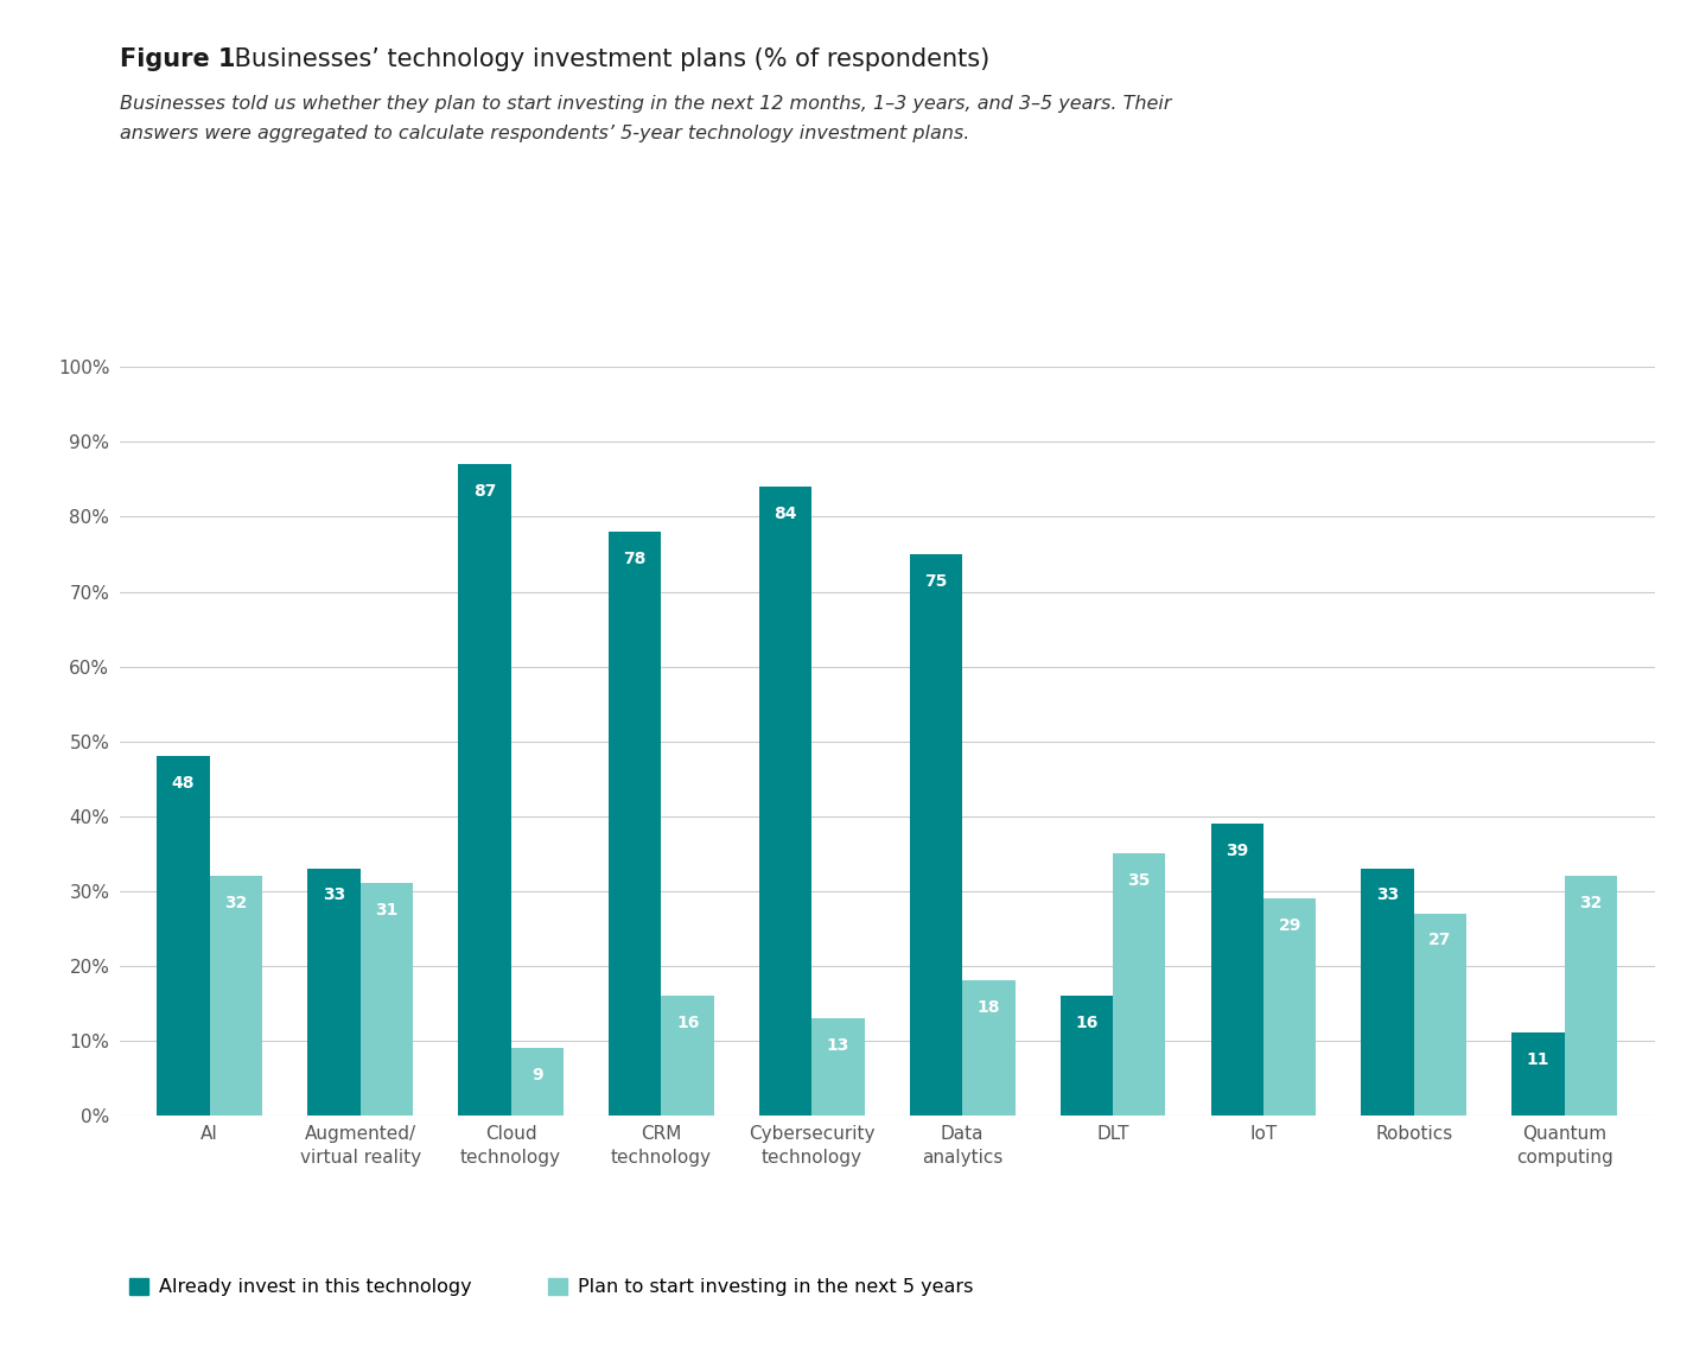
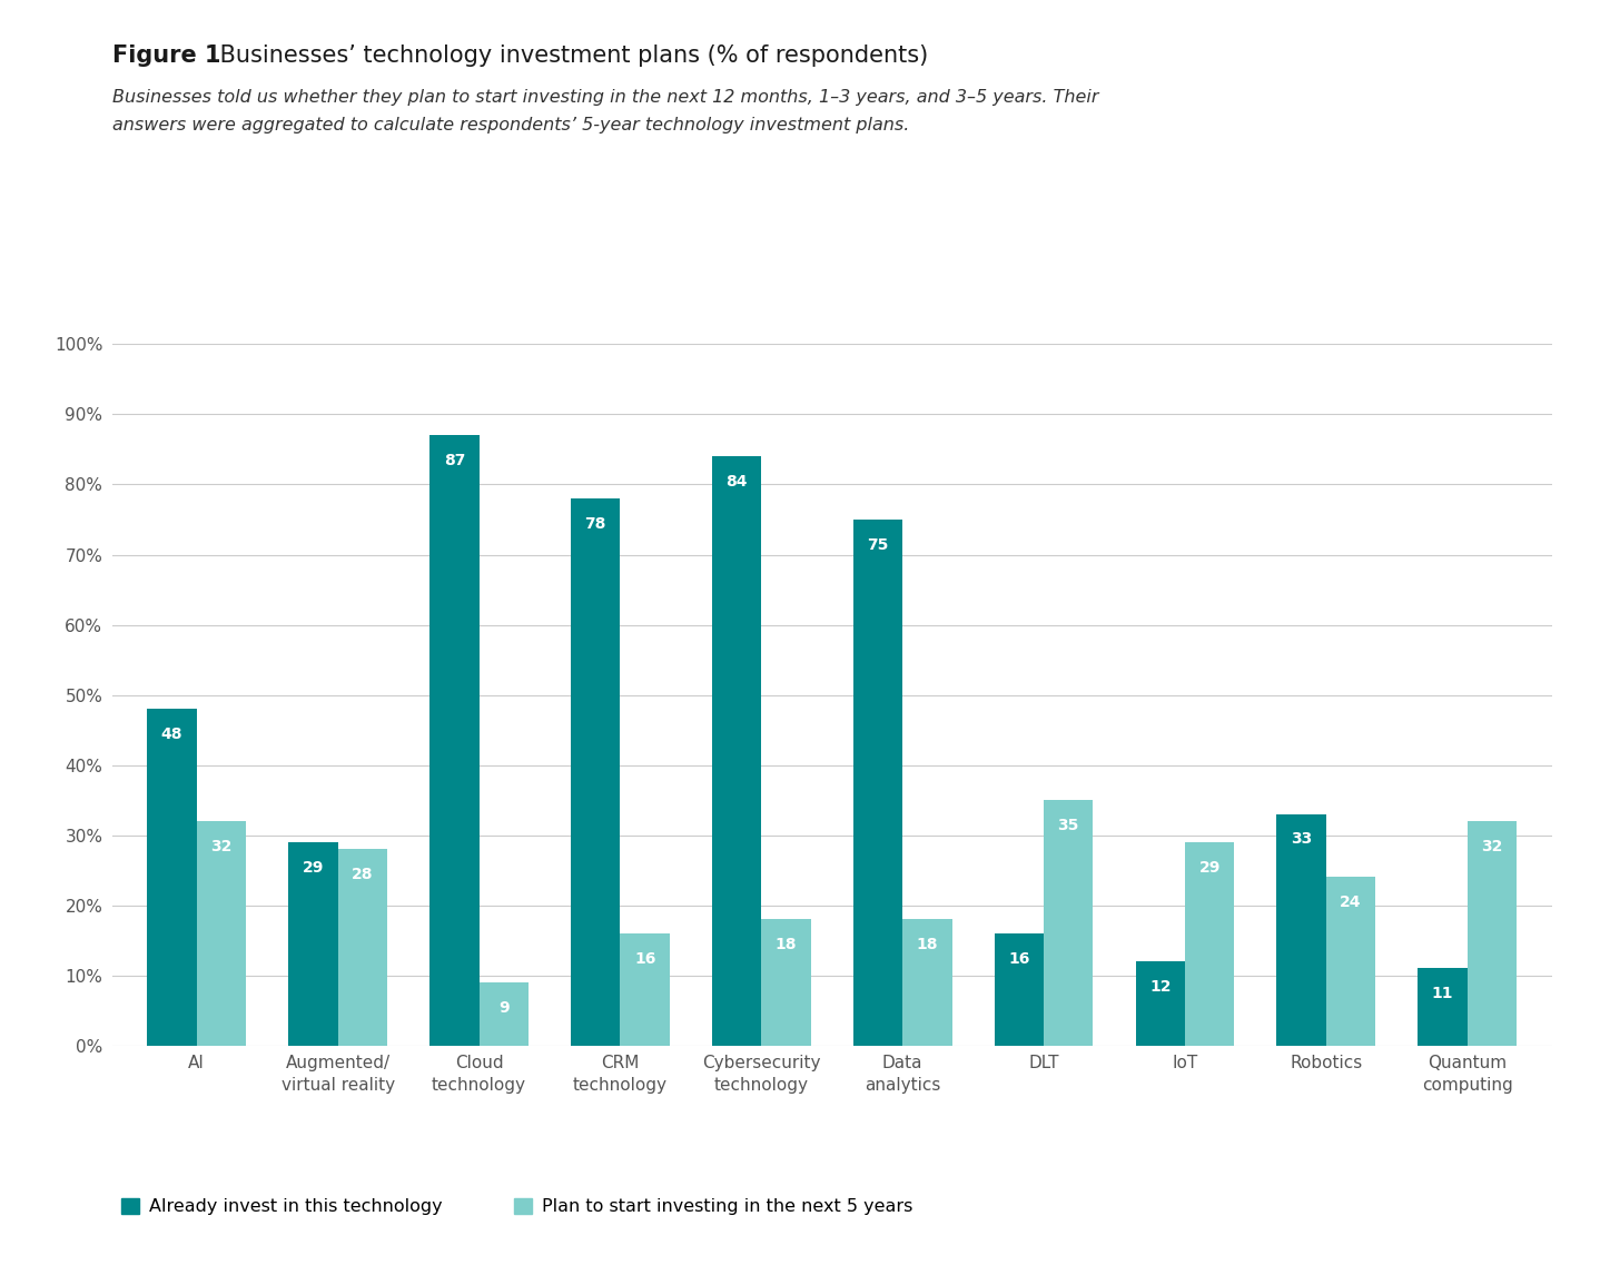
Already invest in this technology/Augmented/ virtual reality: 33 -> 29
Plan to start investing in the next 5 years/Augmented/ virtual reality: 31 -> 28
Plan to start investing in the next 5 years/Cybersecurity technology: 13 -> 18
Already invest in this technology/IoT: 39 -> 12
Plan to start investing in the next 5 years/Robotics: 27 -> 24
